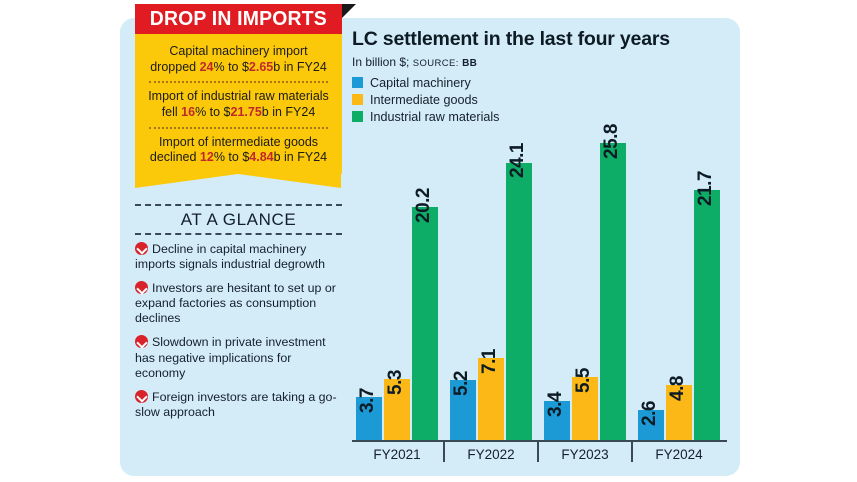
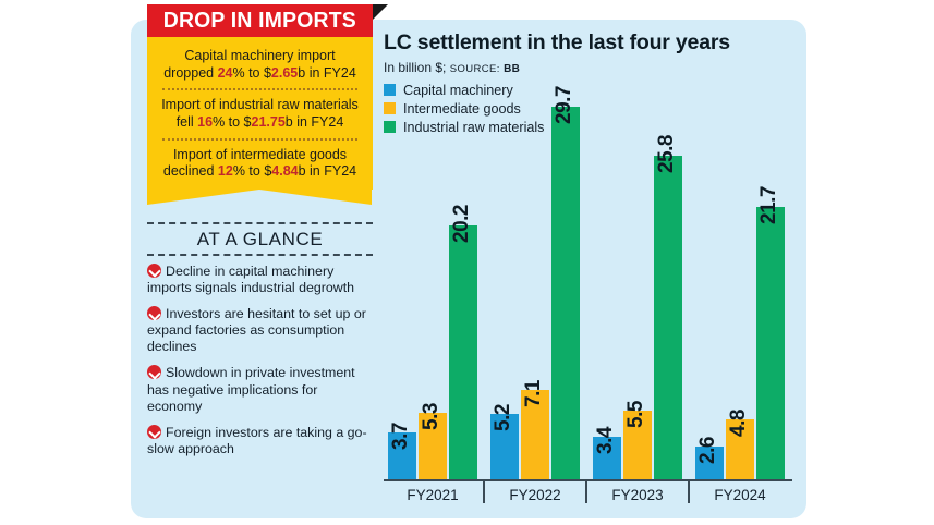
Industrial raw materials/FY2022: 24.1 -> 29.7
